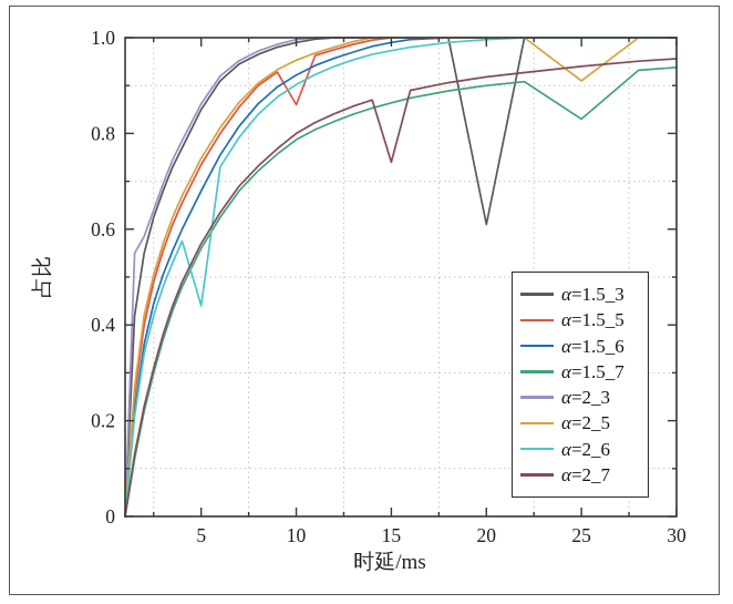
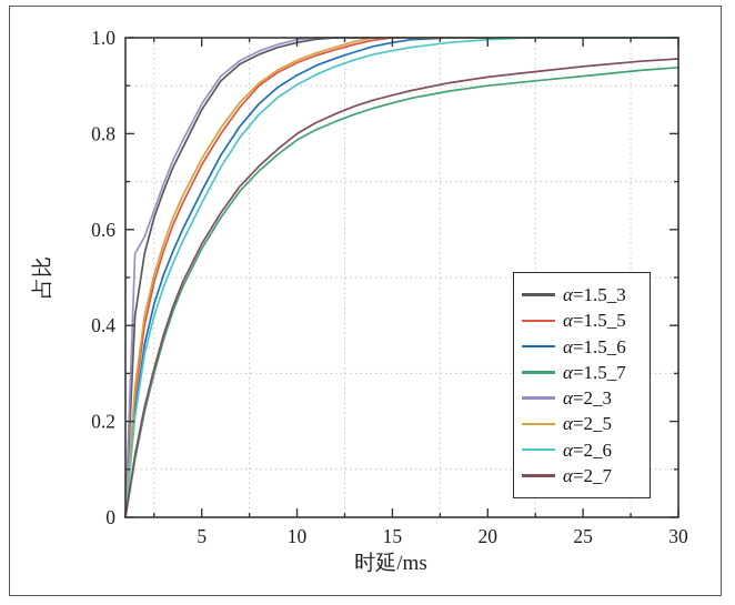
α=2_6/5: 0.44 -> 0.66
α=1.5_5/10: 0.86 -> 0.95
α=2_7/15: 0.74 -> 0.88
α=1.5_3/20: 0.61 -> 1.00
α=1.5_7/25: 0.83 -> 0.92
α=2_5/25: 0.91 -> 1.00
